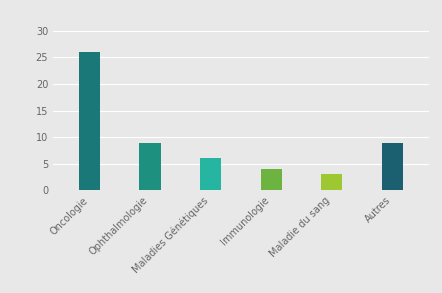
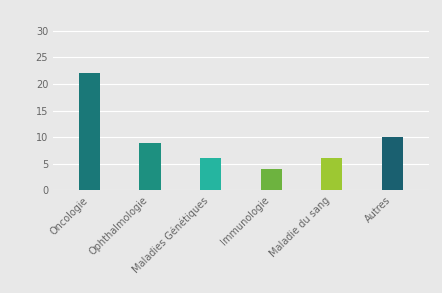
Oncologie: 26 -> 22
Maladie du sang: 3 -> 6
Autres: 9 -> 10
